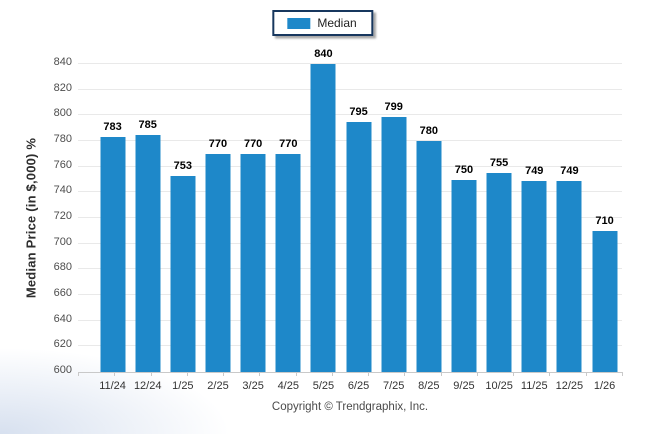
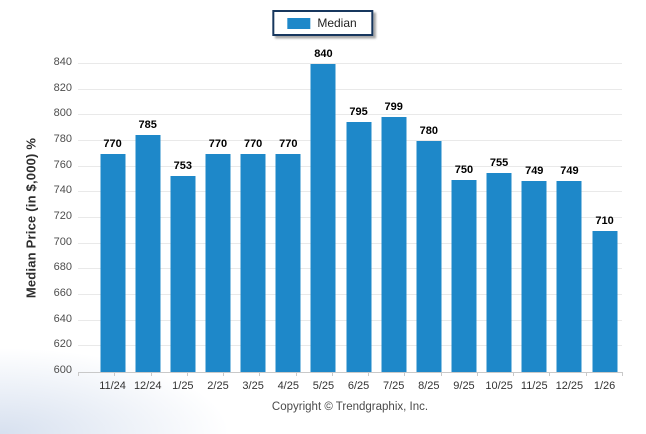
11/24: 783 -> 770
